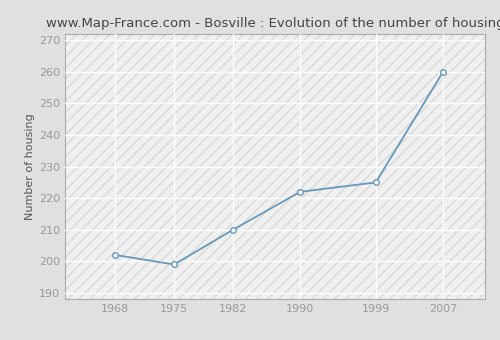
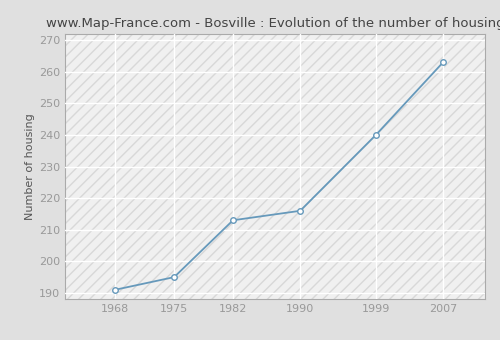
1968: 202 -> 191
1975: 199 -> 195
1982: 210 -> 213
1990: 222 -> 216
1999: 225 -> 240
2007: 260 -> 263
